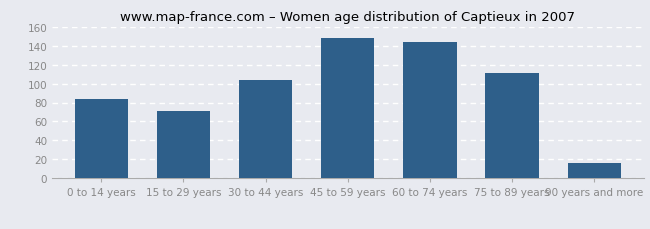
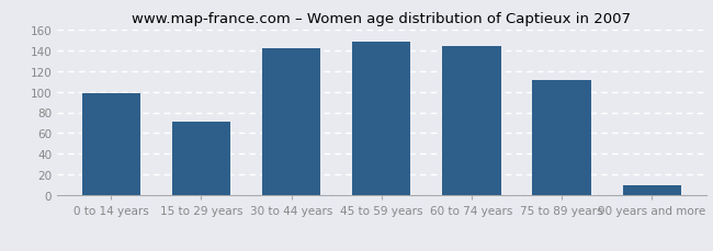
0 to 14 years: 84 -> 98
30 to 44 years: 104 -> 142
90 years and more: 16 -> 10
